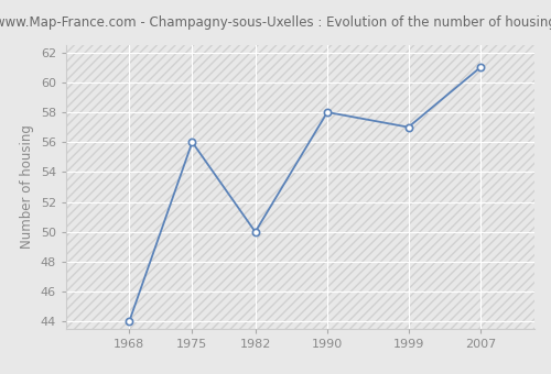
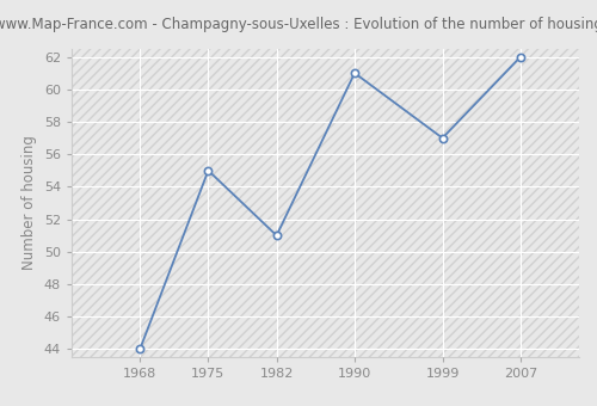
1975: 56 -> 55
1982: 50 -> 51
1990: 58 -> 61
2007: 61 -> 62
